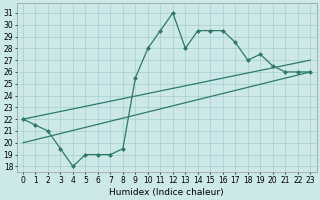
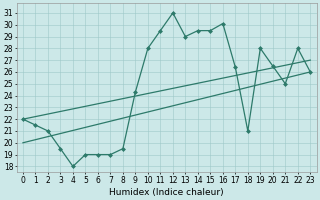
9: 25.5 -> 24.3
13: 28.0 -> 29.0
16: 29.5 -> 30.1
17: 28.5 -> 26.4
18: 27.0 -> 21.0
19: 27.5 -> 28.0
21: 26.0 -> 25.0
22: 26.0 -> 28.0
